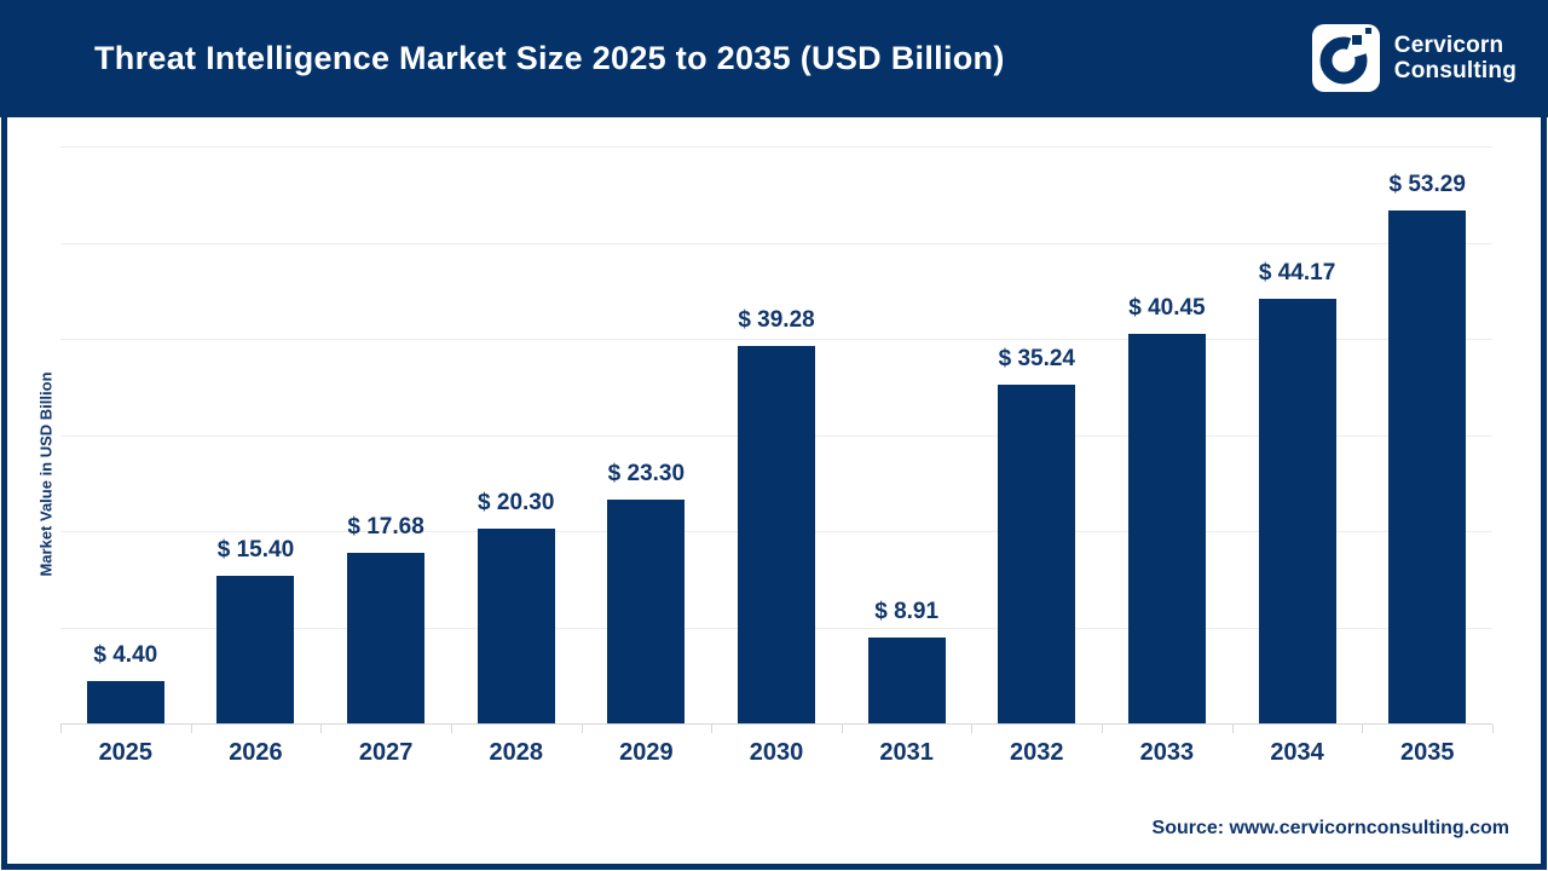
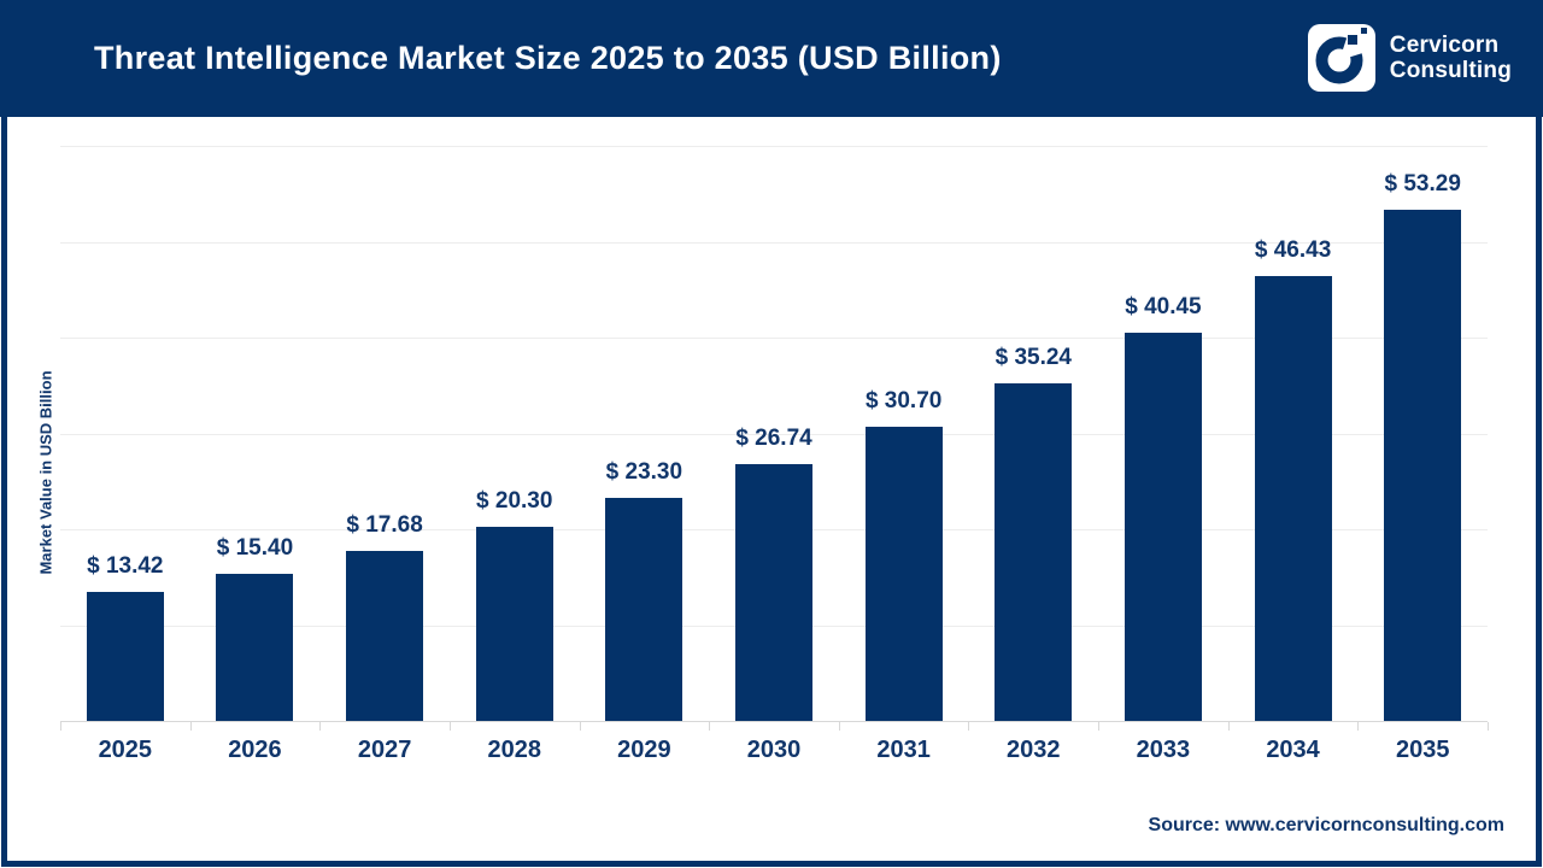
2025: 4.40 -> 13.42
2030: 39.28 -> 26.74
2031: 8.91 -> 30.70
2034: 44.17 -> 46.43
